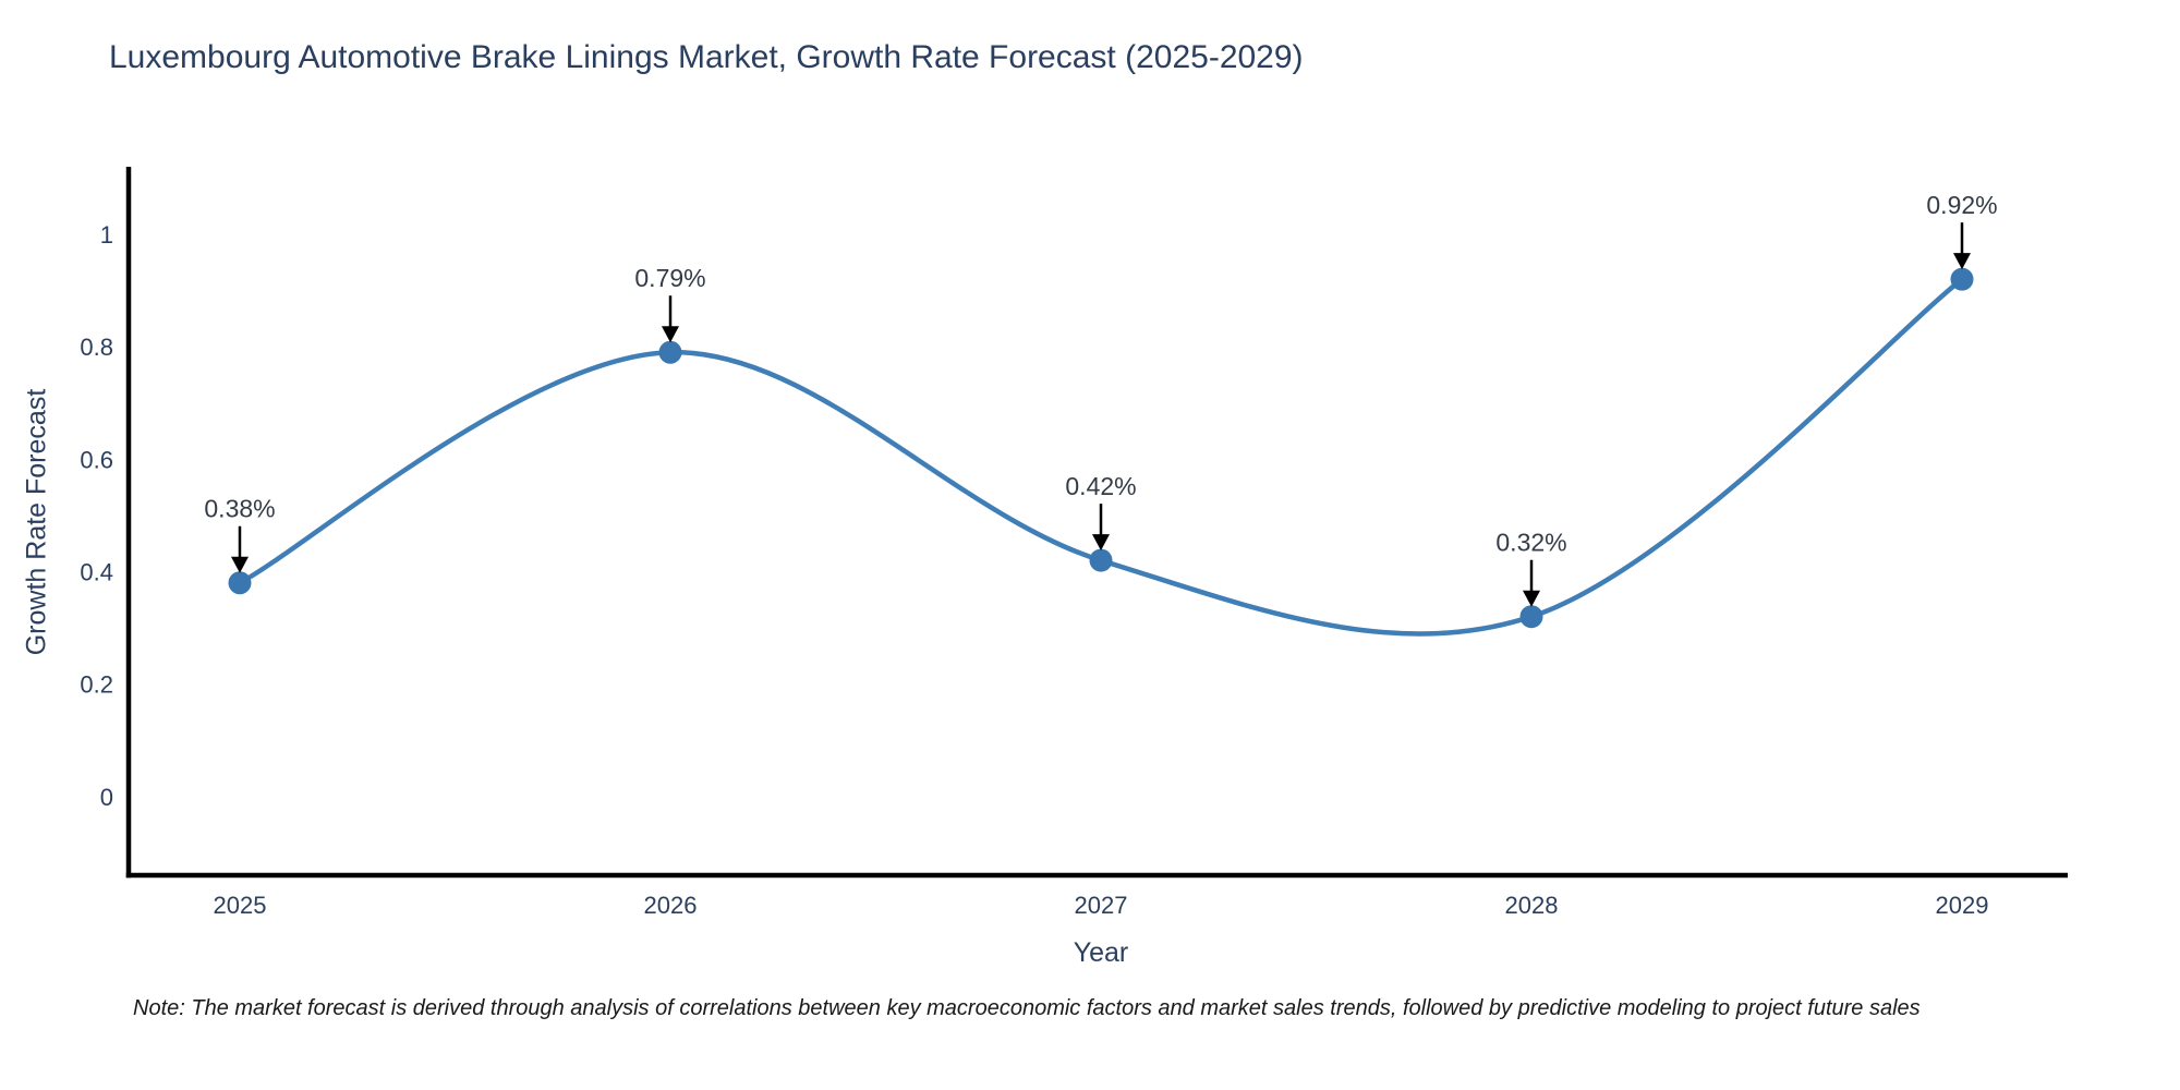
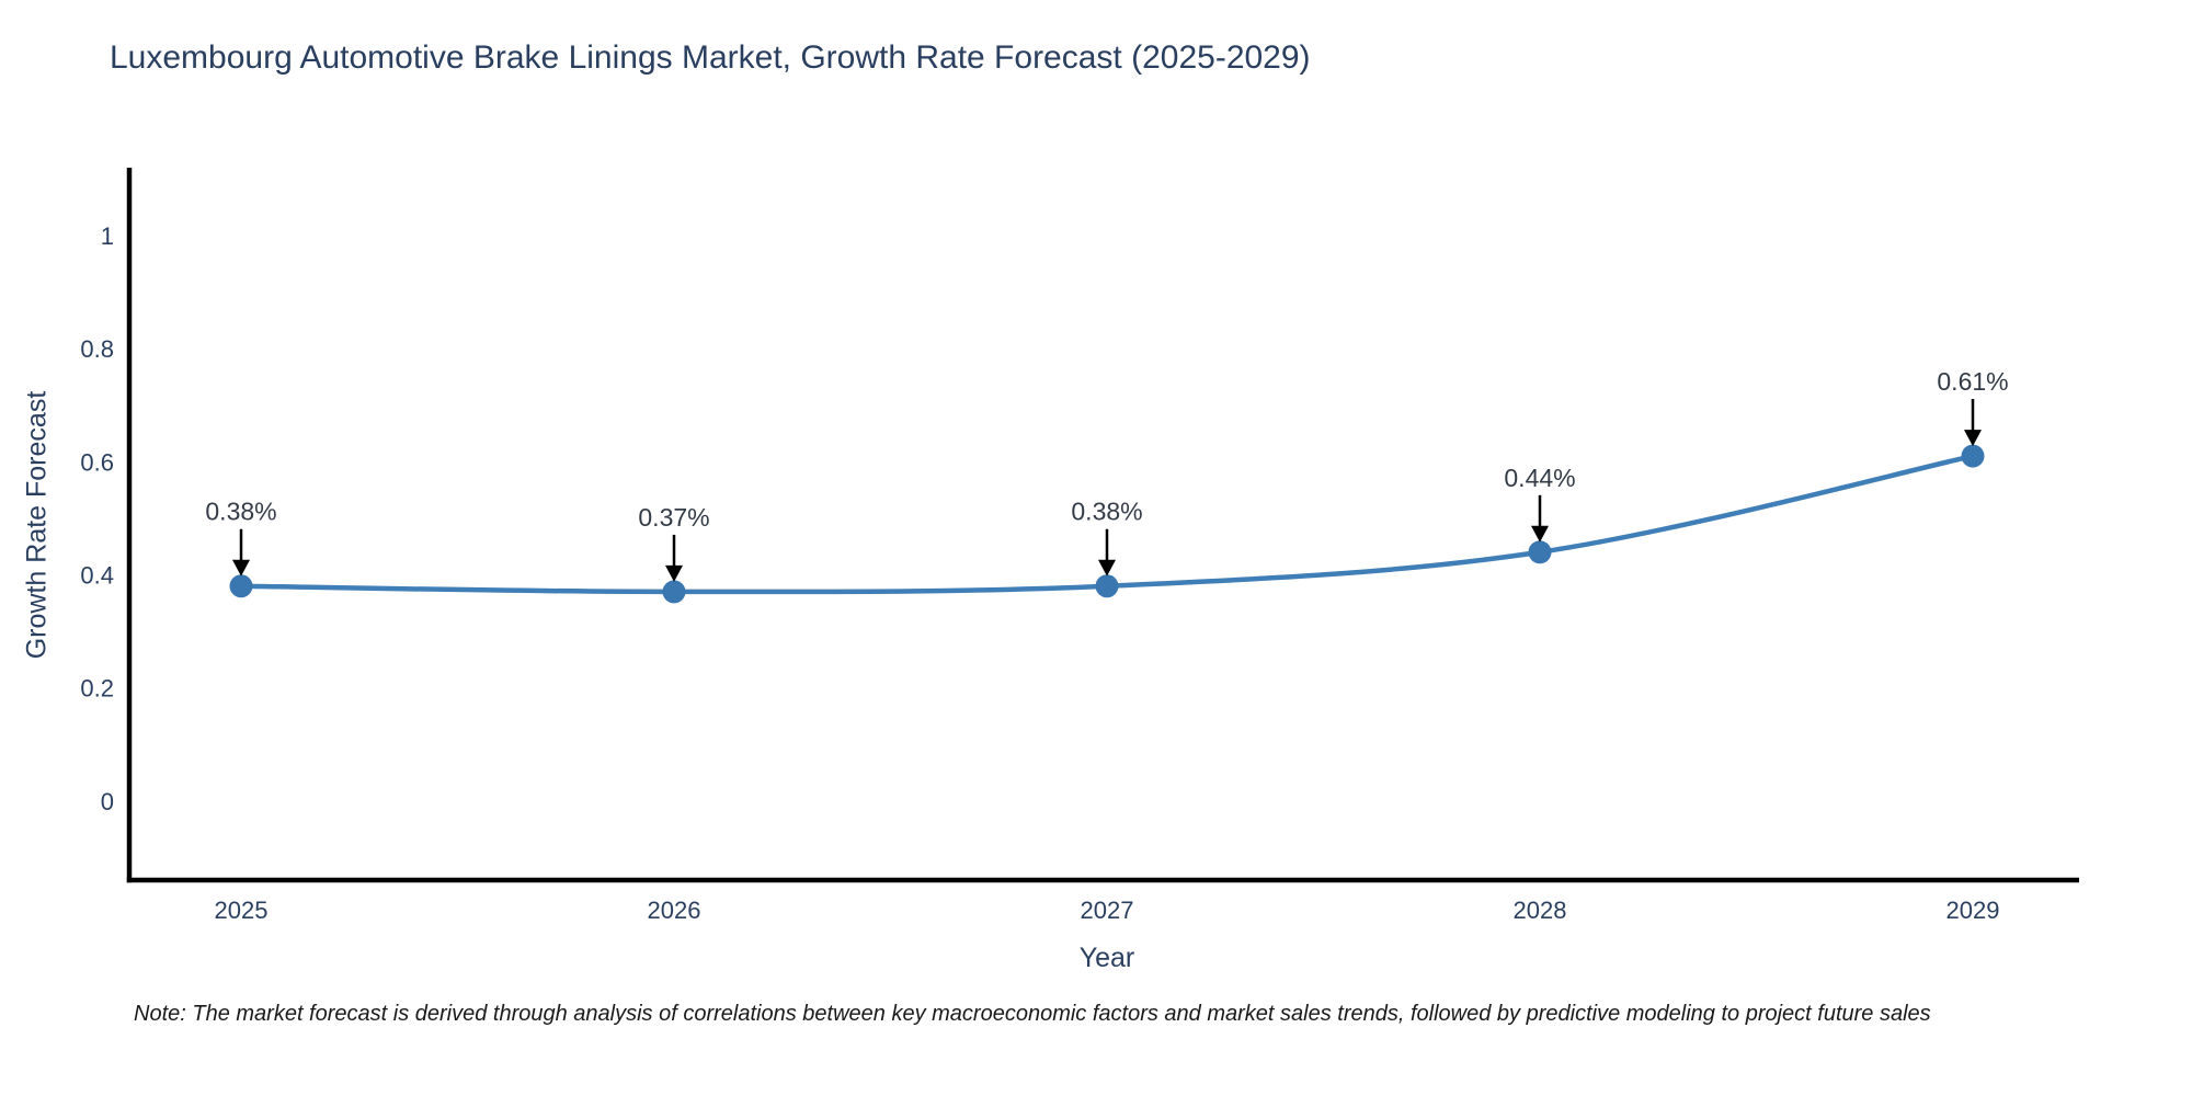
2026: 0.79% -> 0.37%
2027: 0.42% -> 0.38%
2028: 0.32% -> 0.44%
2029: 0.92% -> 0.61%
